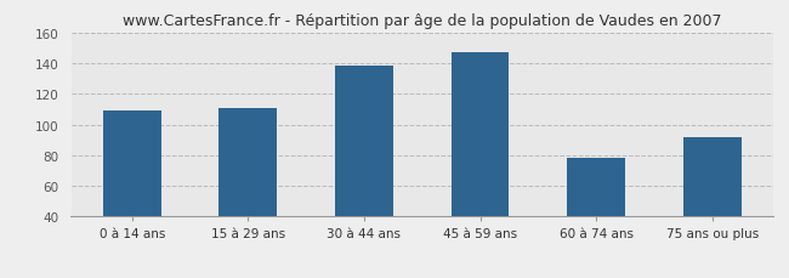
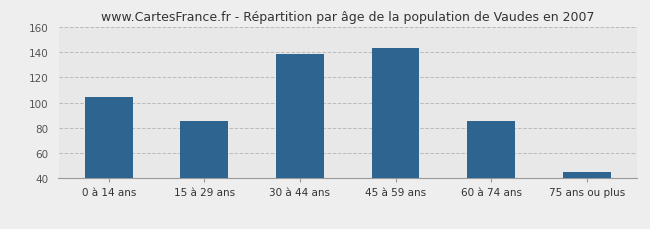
0 à 14 ans: 109 -> 104
15 à 29 ans: 111 -> 85
45 à 59 ans: 147 -> 143
60 à 74 ans: 78 -> 85
75 ans ou plus: 92 -> 45
